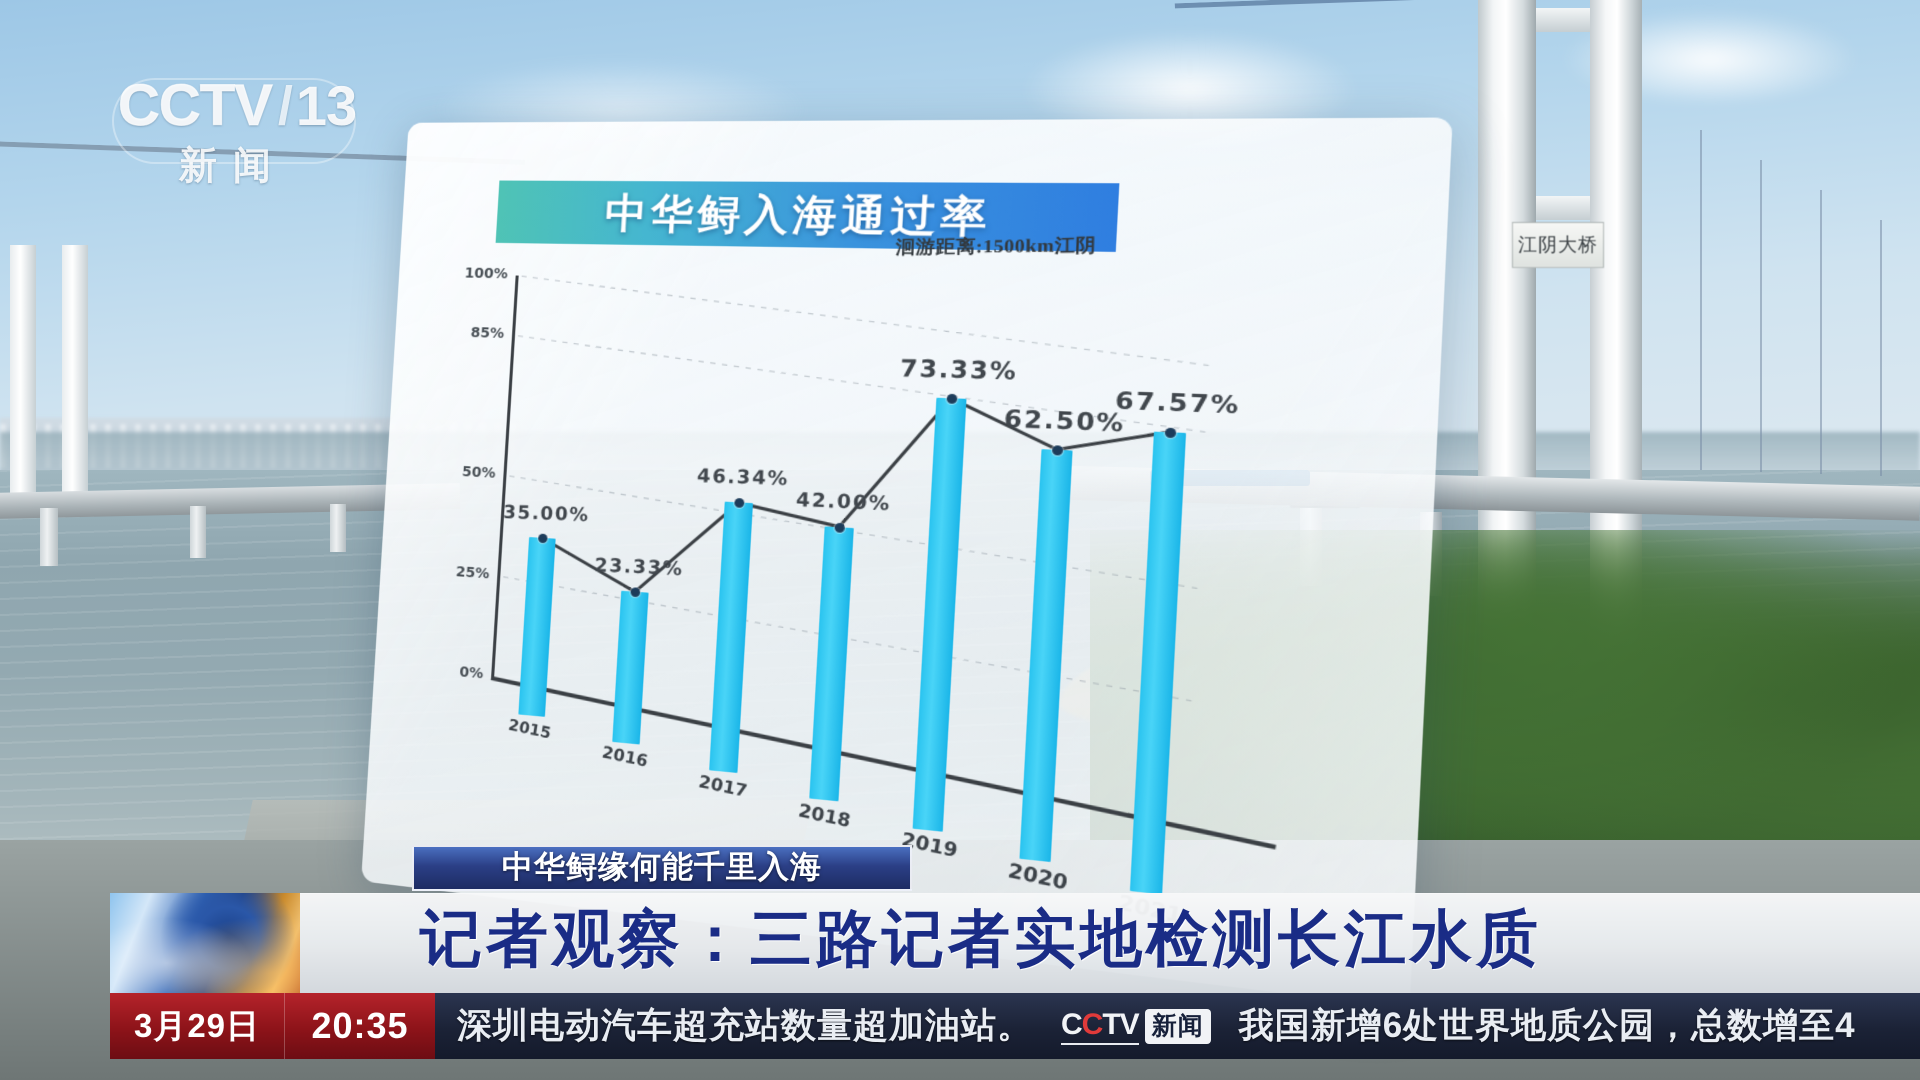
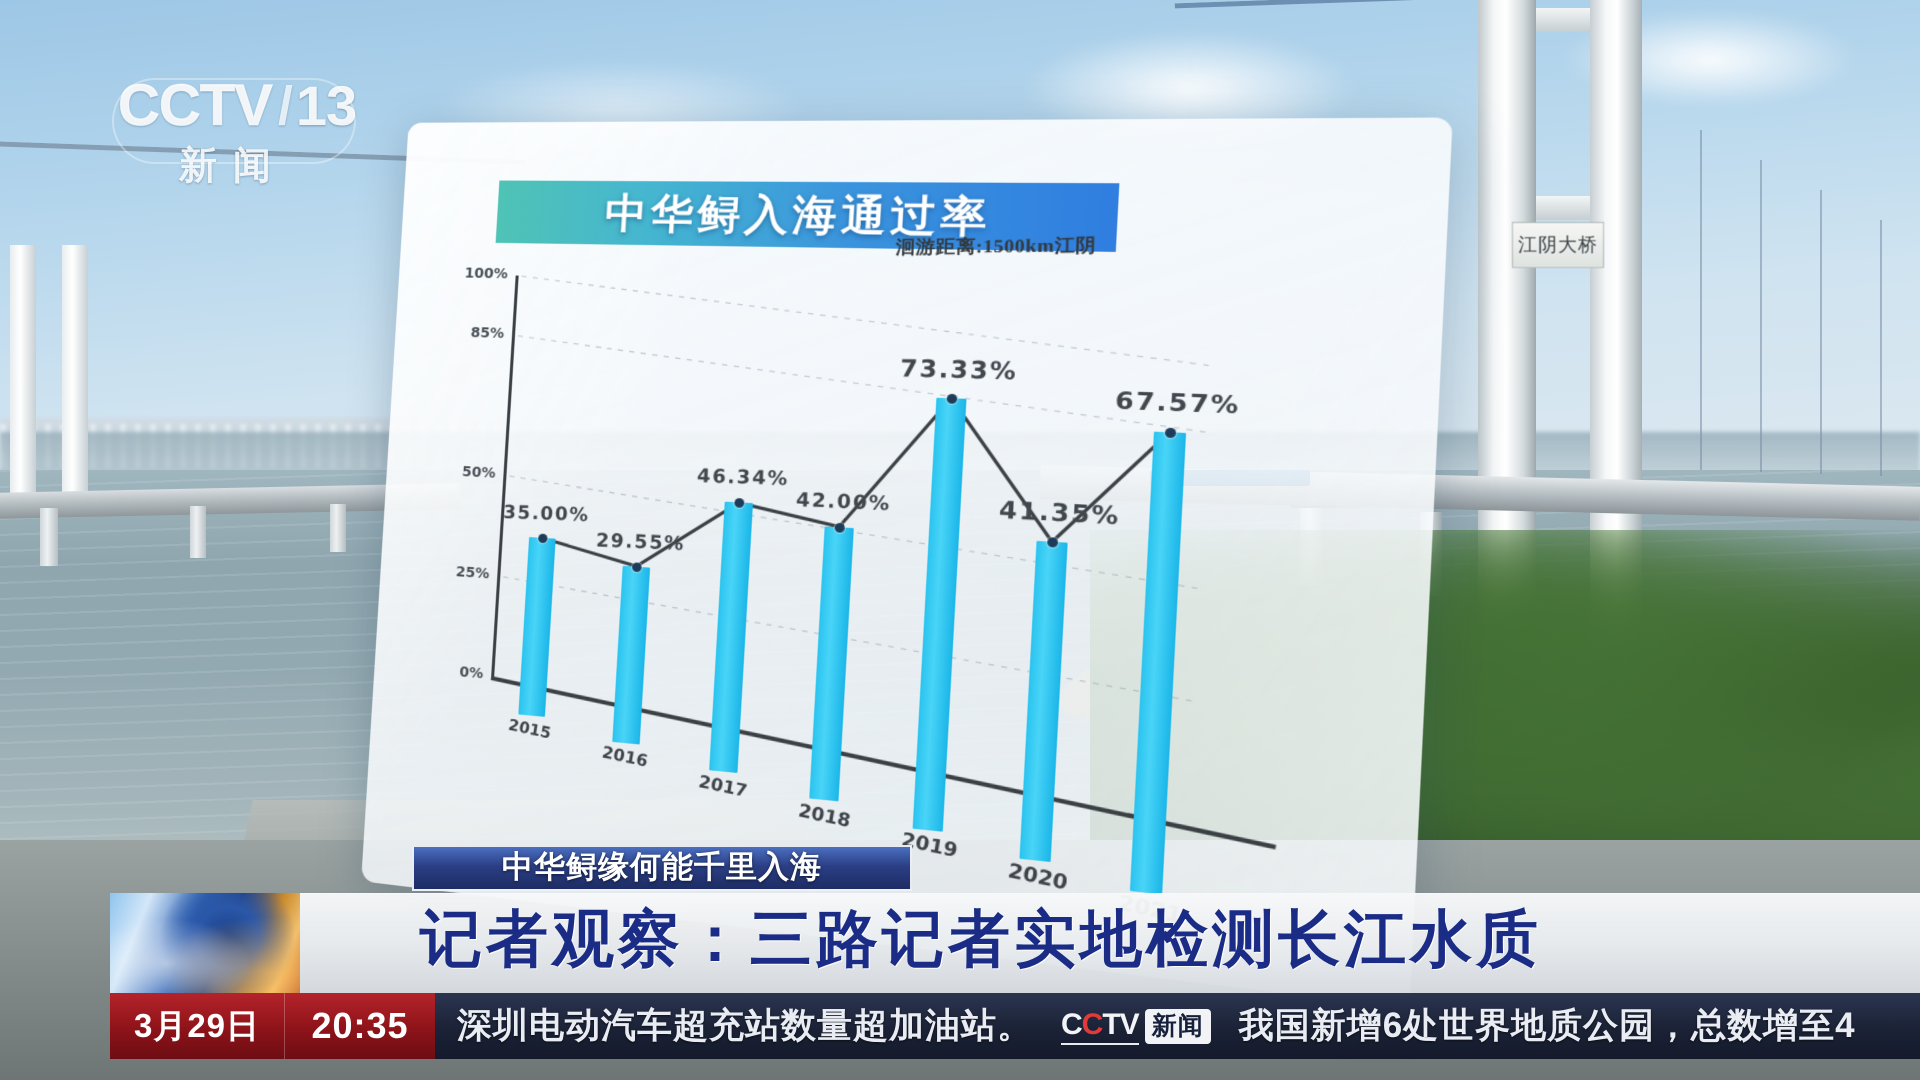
2016: 23.33% -> 29.55%
2020: 62.50% -> 41.35%
